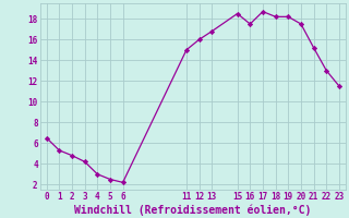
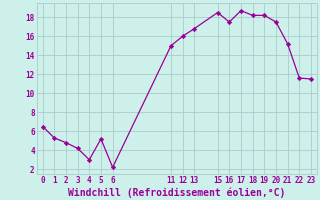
5: 2.5 -> 5.2
22: 13.0 -> 11.6
